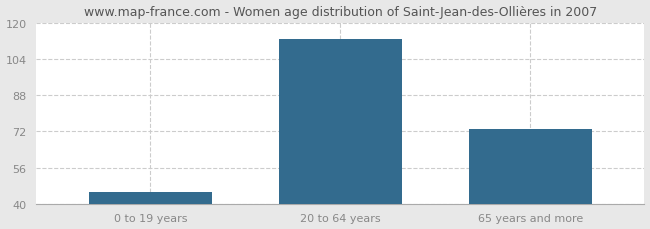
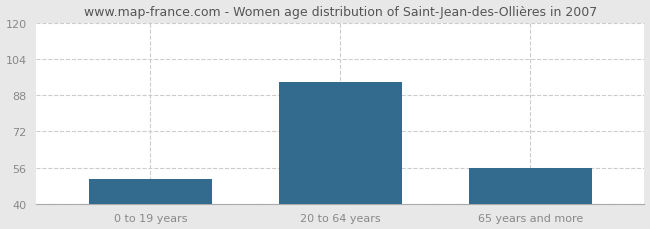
0 to 19 years: 45 -> 51
20 to 64 years: 113 -> 94
65 years and more: 73 -> 56
